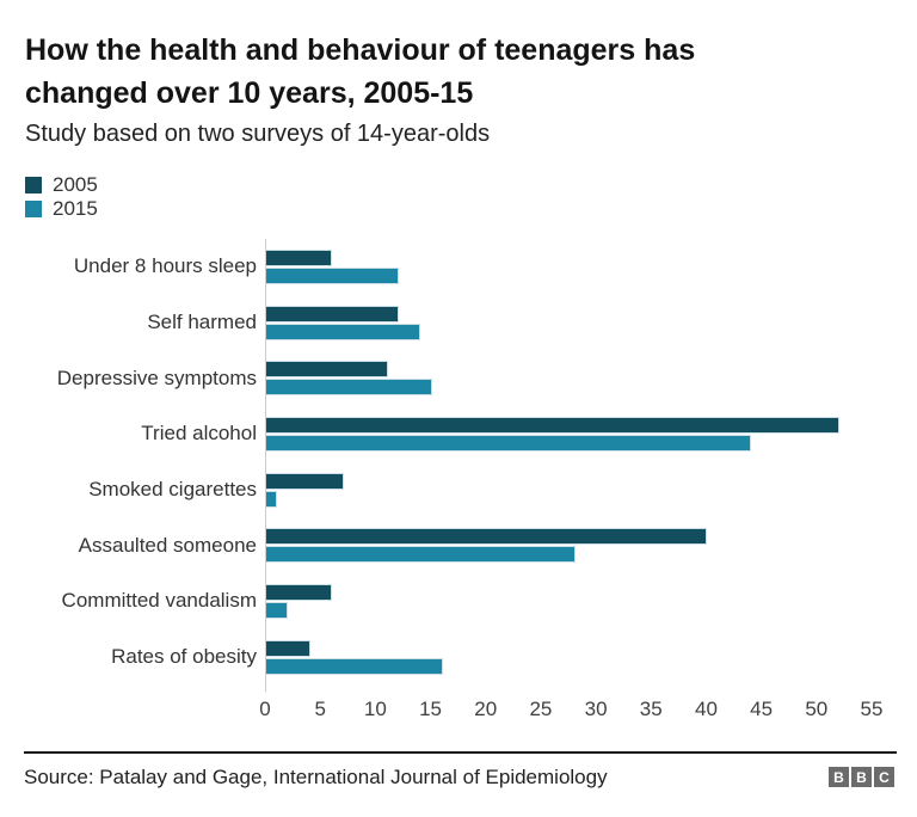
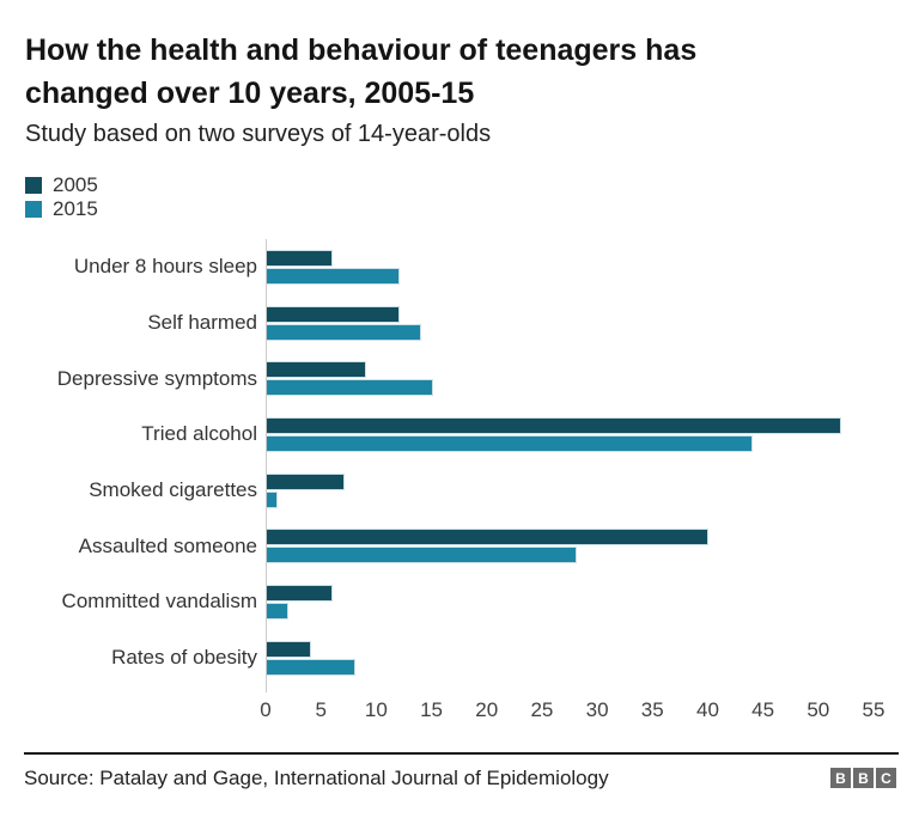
2005/Depressive symptoms: 11 -> 9
2015/Rates of obesity: 16 -> 8
